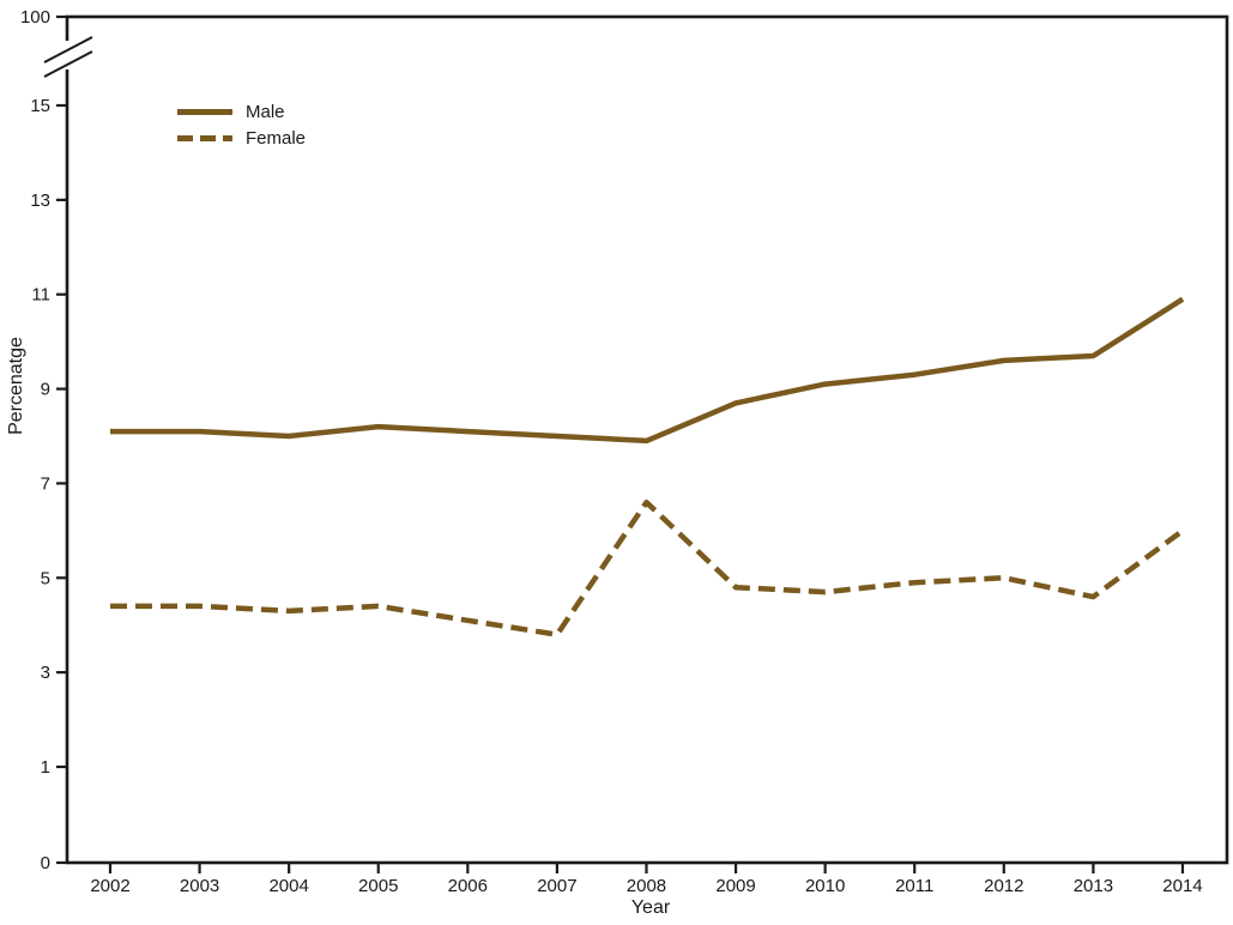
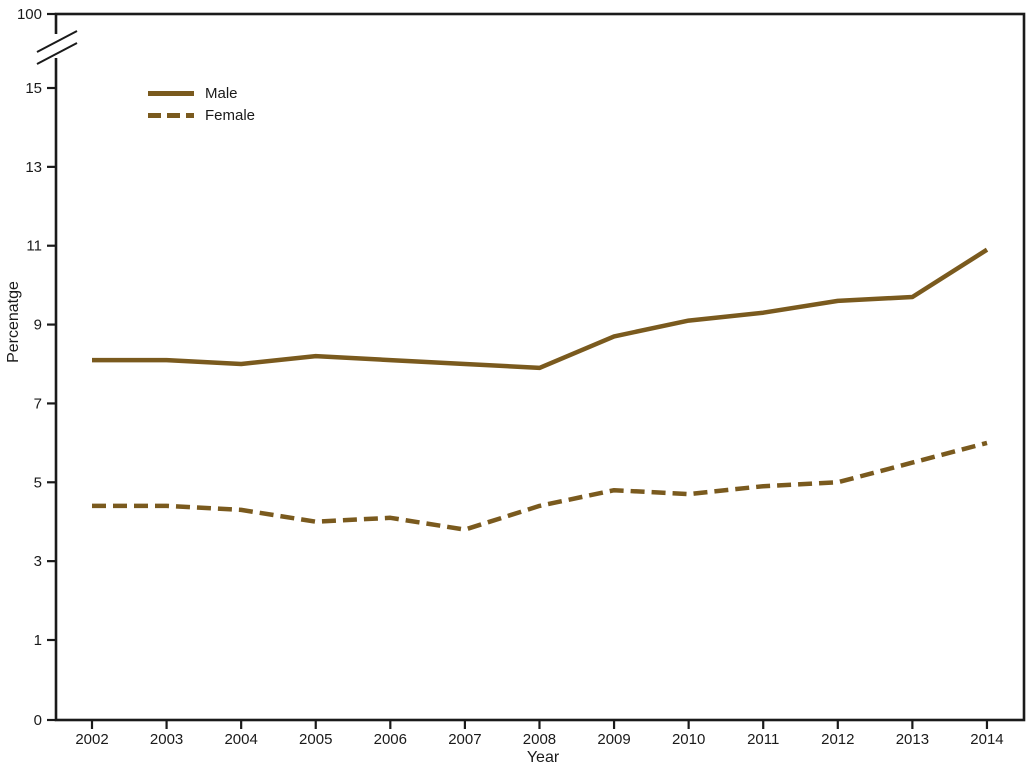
Female/2005: 4.4 -> 4.0
Female/2008: 6.6 -> 4.4
Female/2013: 4.6 -> 5.5
